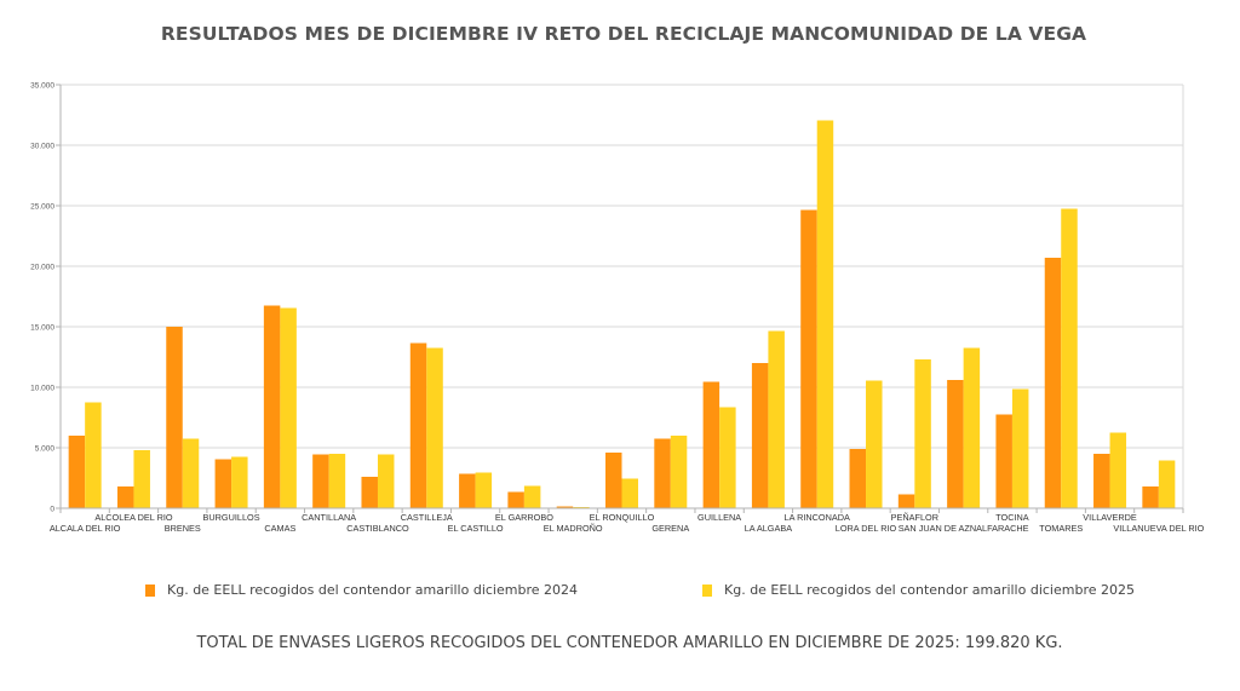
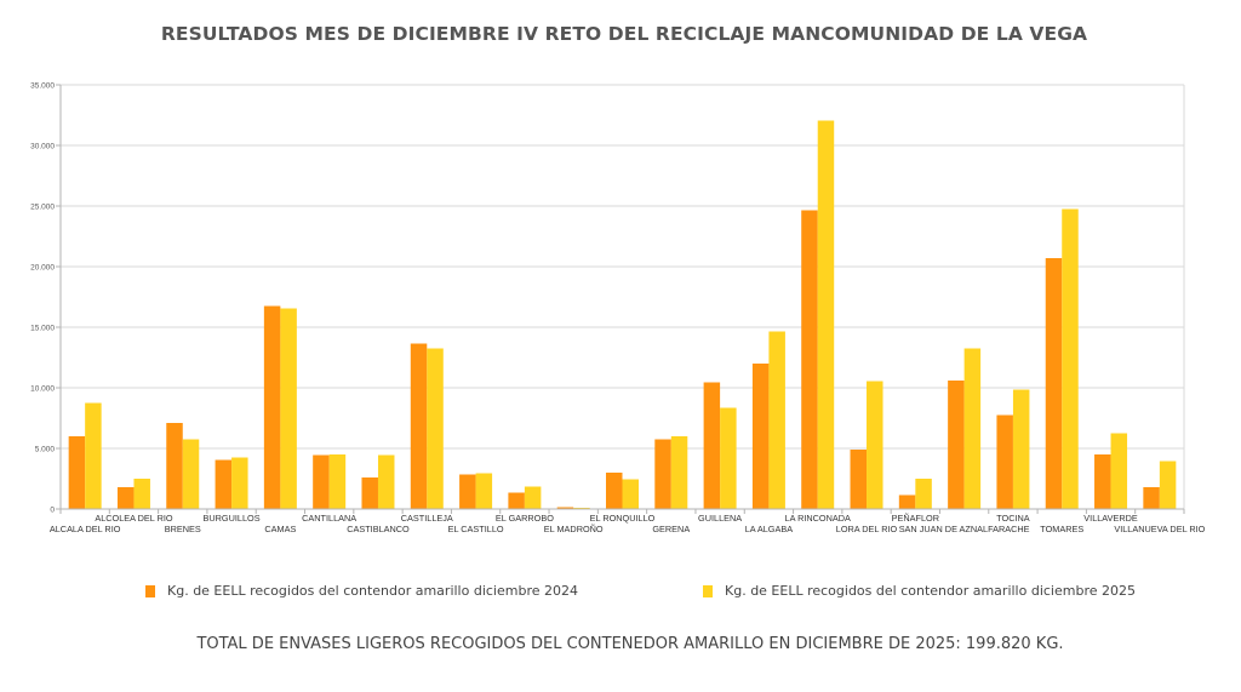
Kg. de EELL recogidos del contendor amarillo diciembre 2025/ALCOLEA DEL RIO: 4800 -> 2500
Kg. de EELL recogidos del contendor amarillo diciembre 2024/BRENES: 15000 -> 7100
Kg. de EELL recogidos del contendor amarillo diciembre 2024/EL RONQUILLO: 4600 -> 3000
Kg. de EELL recogidos del contendor amarillo diciembre 2025/PEÑAFLOR: 12300 -> 2500
